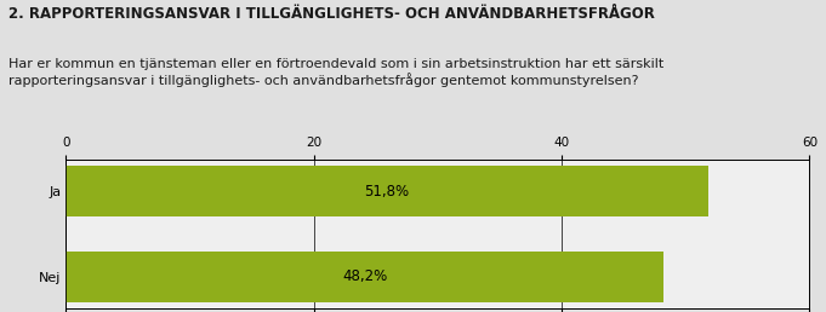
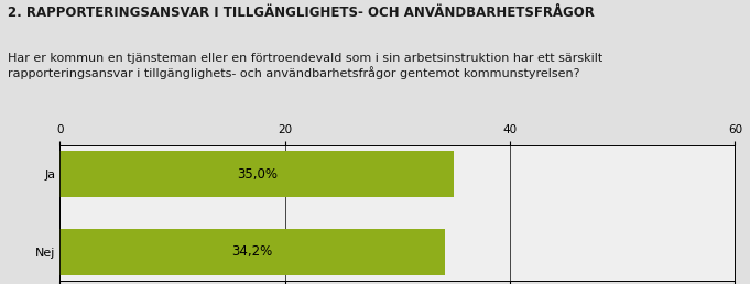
Ja: 51,8% -> 35,0%
Nej: 48,2% -> 34,2%
